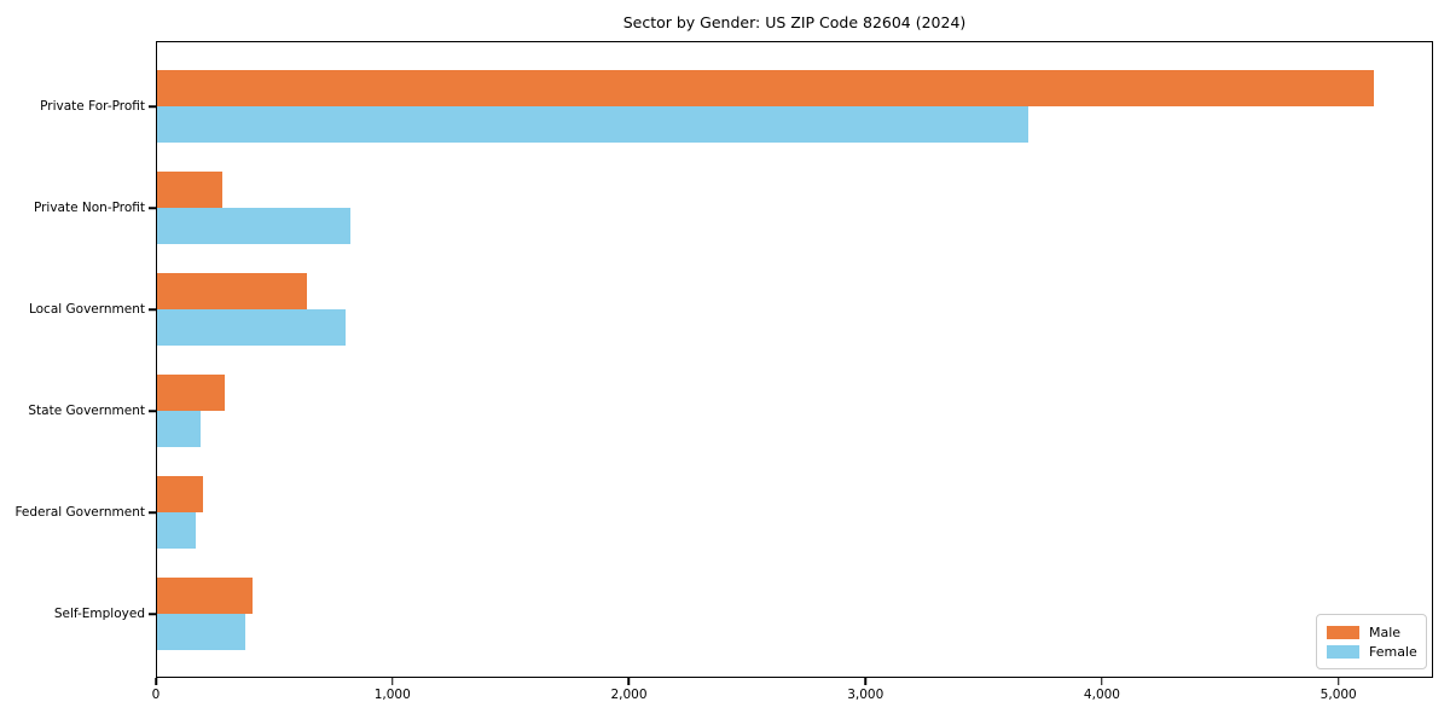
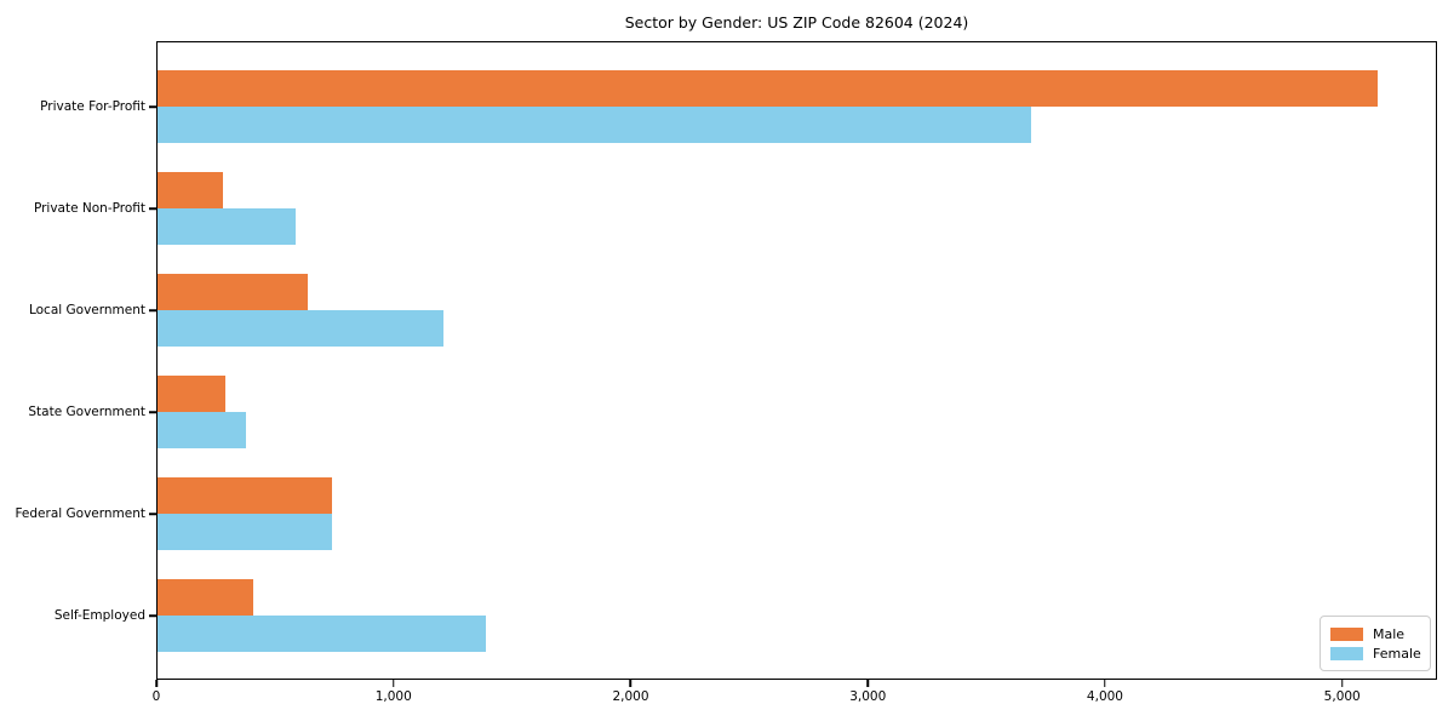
Female/Private Non-Profit: 820 -> 590
Female/Local Government: 800 -> 1210
Female/State Government: 190 -> 380
Male/Federal Government: 200 -> 740
Female/Federal Government: 170 -> 740
Female/Self-Employed: 380 -> 1390
